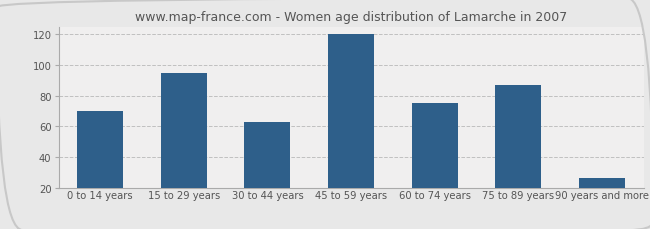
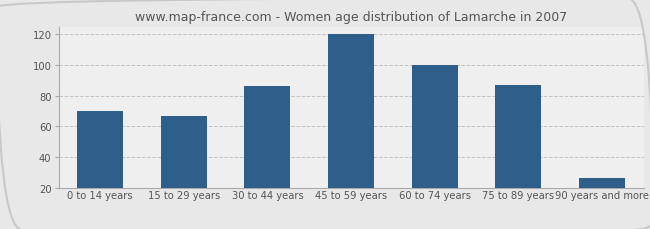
15 to 29 years: 95 -> 67
30 to 44 years: 63 -> 86
60 to 74 years: 75 -> 100
